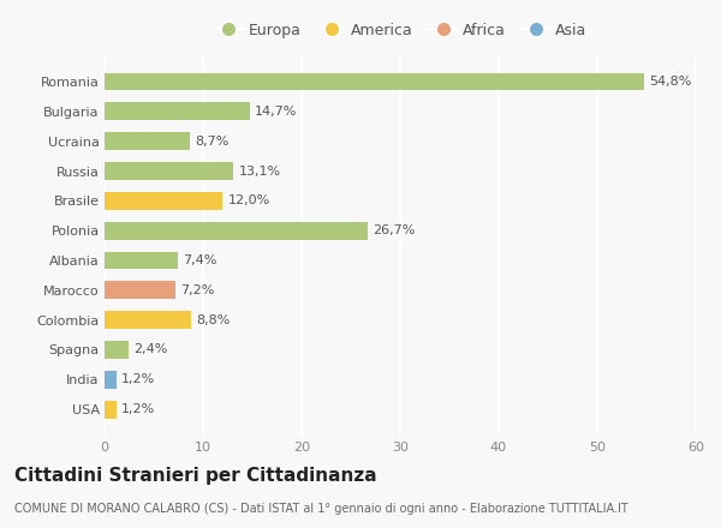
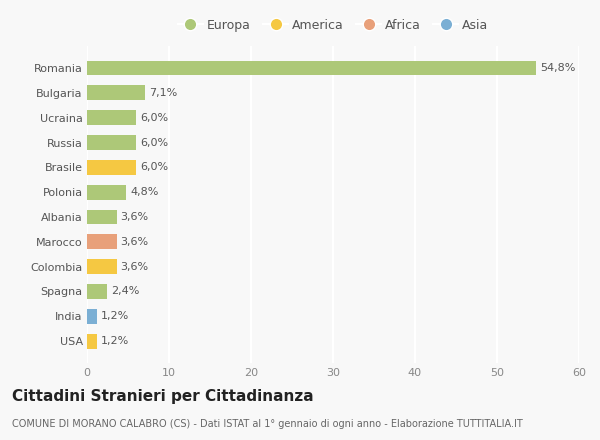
Bulgaria: 14,7% -> 7,1%
Ucraina: 8,7% -> 6,0%
Russia: 13,1% -> 6,0%
Brasile: 12,0% -> 6,0%
Polonia: 26,7% -> 4,8%
Albania: 7,4% -> 3,6%
Marocco: 7,2% -> 3,6%
Colombia: 8,8% -> 3,6%
